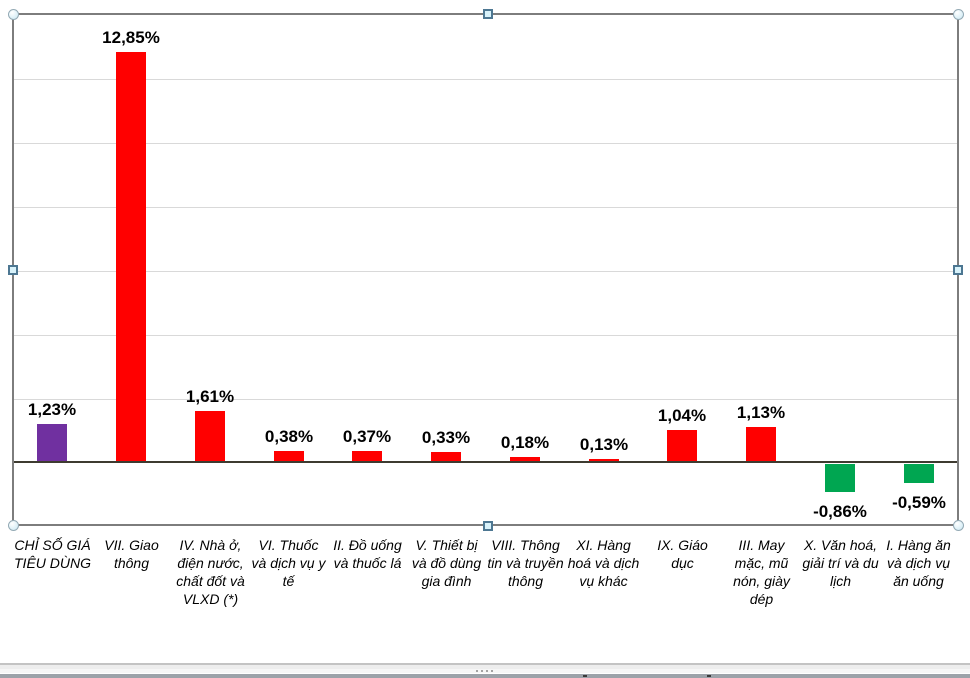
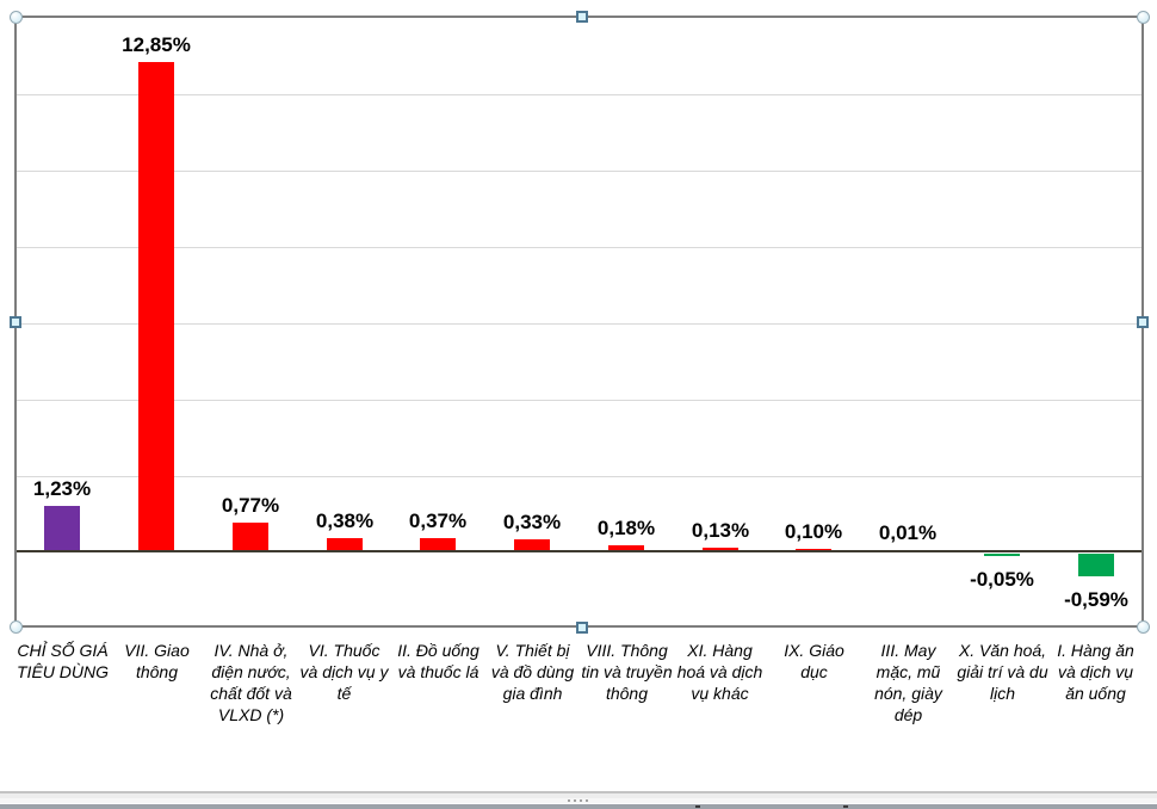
IV. Nhà ở, điện nước, chất đốt và VLXD (*): 1,61% -> 0,77%
IX. Giáo dục: 1,04% -> 0,10%
III. May mặc, mũ nón, giày dép: 1,13% -> 0,01%
X. Văn hoá, giải trí và du lịch: -0,86% -> -0,05%
